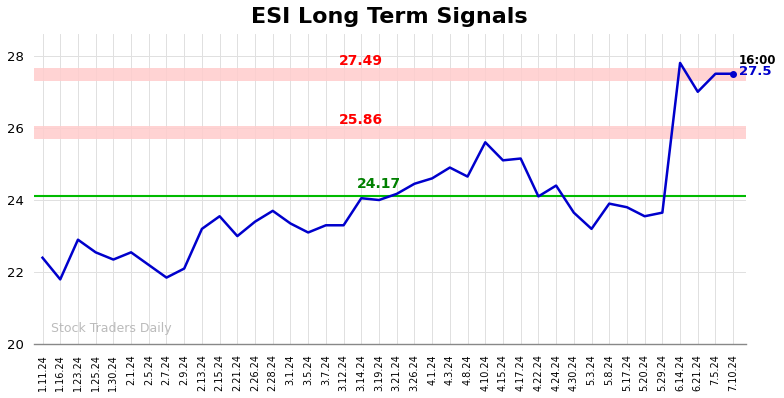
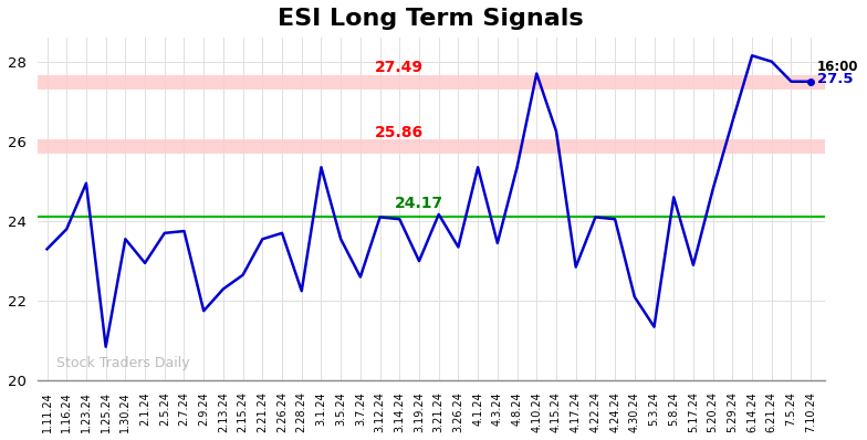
1.11.24: 22.40 -> 23.30
1.16.24: 21.80 -> 23.80
1.23.24: 22.90 -> 24.95
1.25.24: 22.55 -> 20.85
1.30.24: 22.35 -> 23.55
2.1.24: 22.55 -> 22.95
2.5.24: 22.20 -> 23.70
2.7.24: 21.85 -> 23.75
2.9.24: 22.10 -> 21.75
2.13.24: 23.20 -> 22.30
2.15.24: 23.55 -> 22.65
2.21.24: 23.00 -> 23.55
2.26.24: 23.40 -> 23.70
2.28.24: 23.70 -> 22.25
3.1.24: 23.35 -> 25.35
3.5.24: 23.10 -> 23.55
3.7.24: 23.30 -> 22.60
3.12.24: 23.30 -> 24.10
3.19.24: 24.00 -> 23.00
3.26.24: 24.45 -> 23.35
4.1.24: 24.60 -> 25.35
4.3.24: 24.90 -> 23.45
4.8.24: 24.65 -> 25.35
4.10.24: 25.60 -> 27.70
4.15.24: 25.10 -> 26.25
4.17.24: 25.15 -> 22.85
4.24.24: 24.40 -> 24.05
4.30.24: 23.65 -> 22.10
5.3.24: 23.20 -> 21.35
5.8.24: 23.90 -> 24.60
5.17.24: 23.80 -> 22.90
5.20.24: 23.55 -> 24.80
5.29.24: 23.65 -> 26.50
6.14.24: 27.80 -> 28.15
6.21.24: 27.00 -> 28.00
